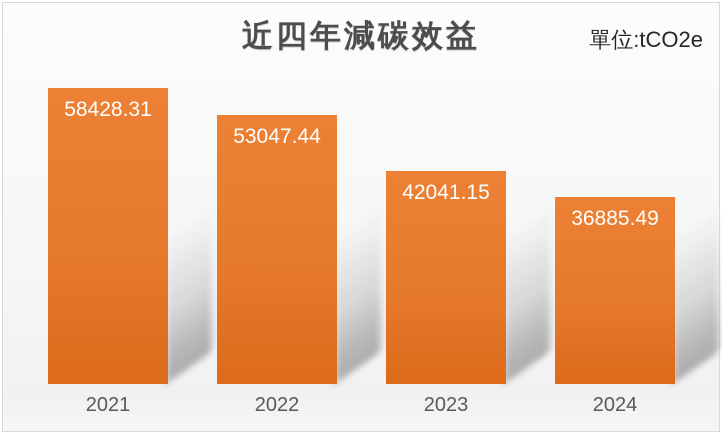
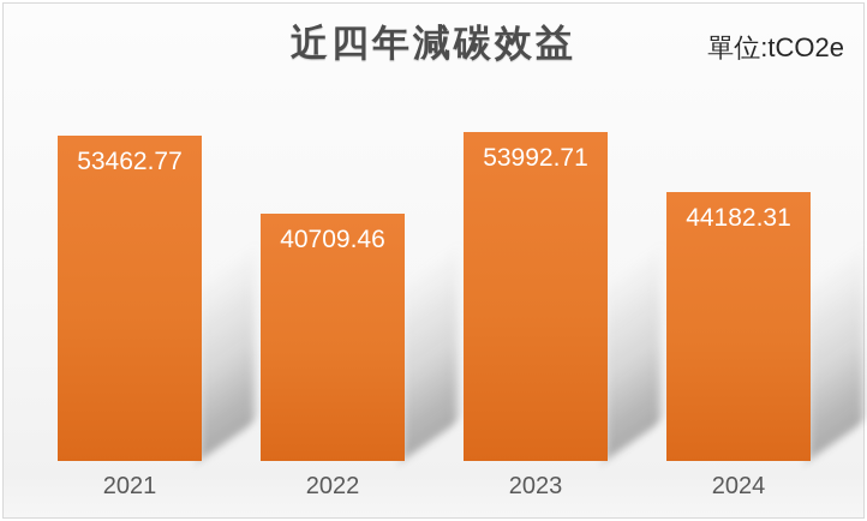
2021: 58428.31 -> 53462.77
2022: 53047.44 -> 40709.46
2023: 42041.15 -> 53992.71
2024: 36885.49 -> 44182.31
